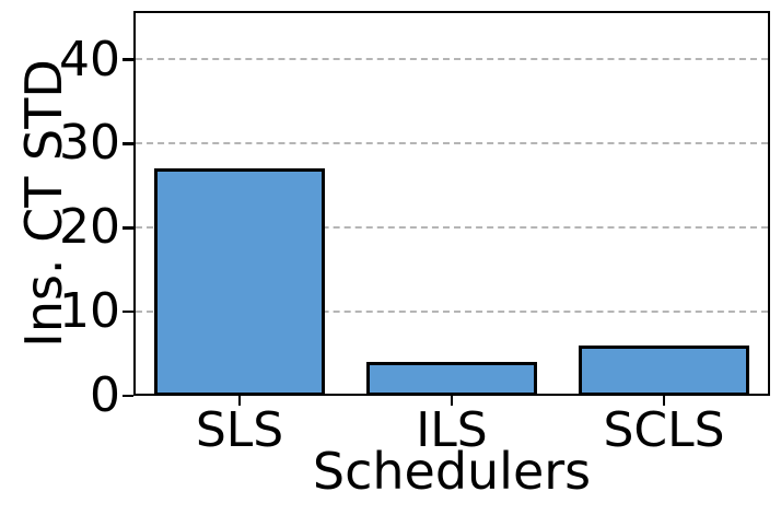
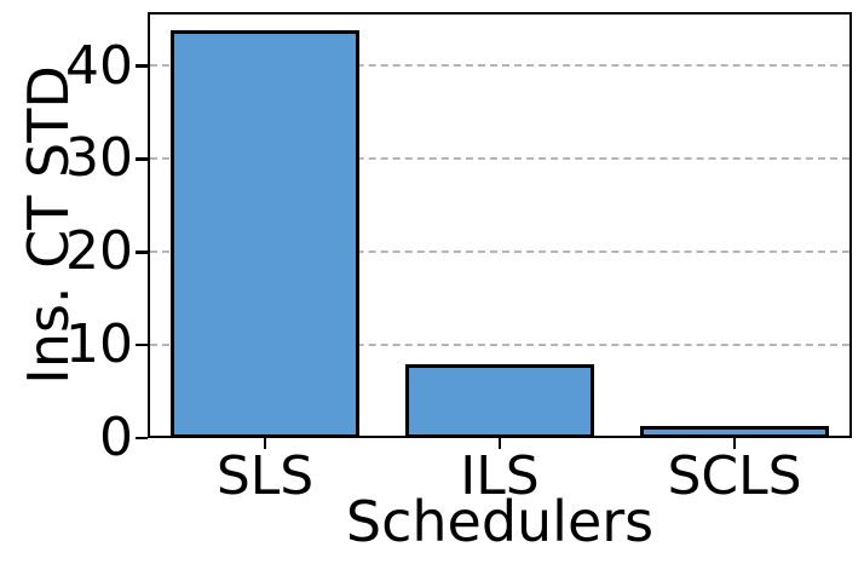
SLS: 27 -> 44
ILS: 4 -> 8
SCLS: 6 -> 1
